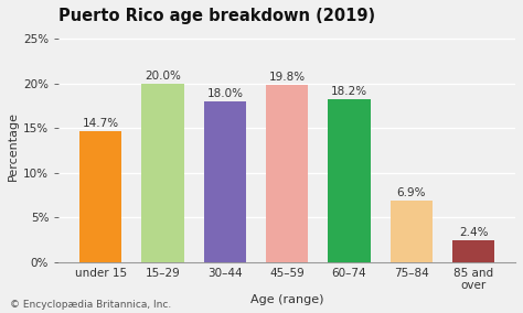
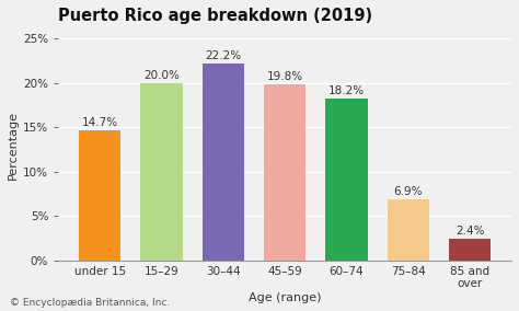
30–44: 18.0% -> 22.2%
